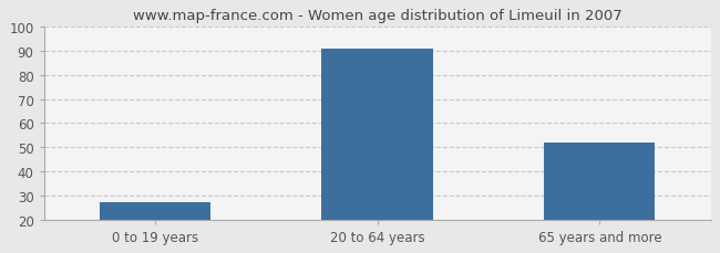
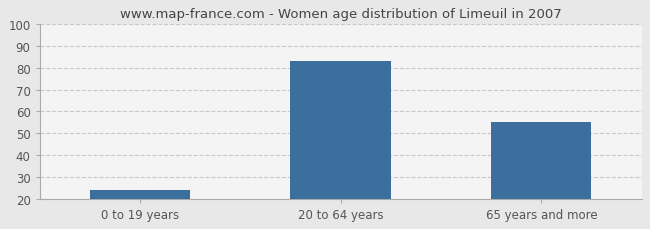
0 to 19 years: 27 -> 24
20 to 64 years: 91 -> 83
65 years and more: 52 -> 55
